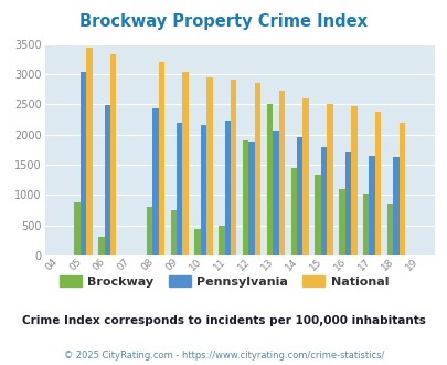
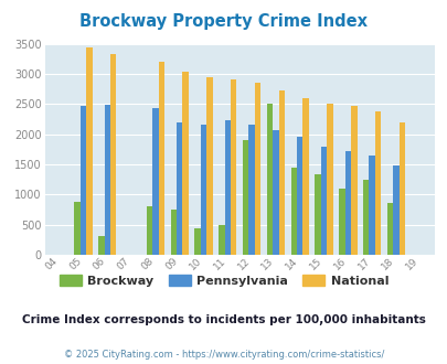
Pennsylvania/05: 3040 -> 2460
Pennsylvania/12: 1880 -> 2150
Brockway/17: 1020 -> 1240
Pennsylvania/18: 1620 -> 1490
